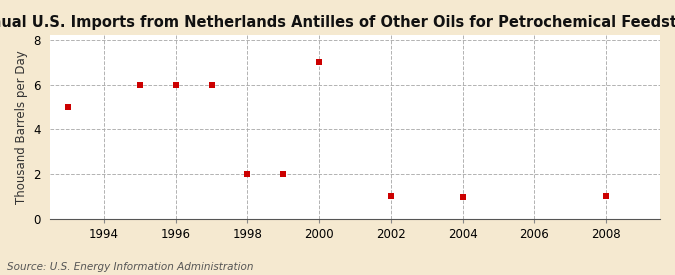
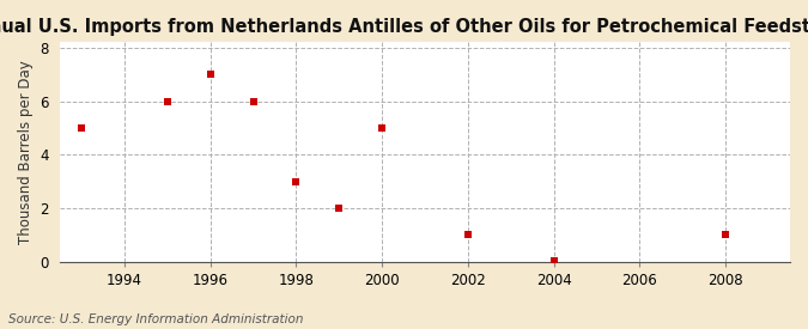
1996: 6.00 -> 7.00
1998: 2.00 -> 3.00
2000: 7.00 -> 5.00
2004: 0.95 -> 0.05
